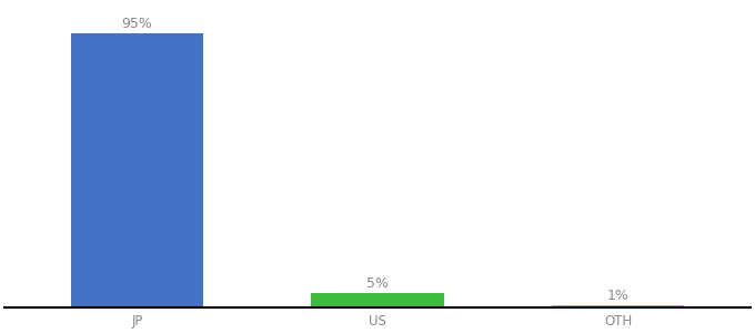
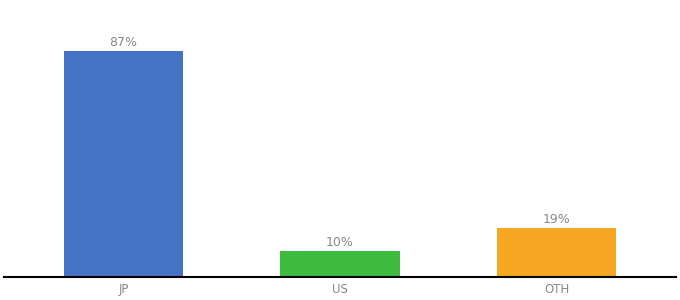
JP: 95% -> 87%
US: 5% -> 10%
OTH: 1% -> 19%
